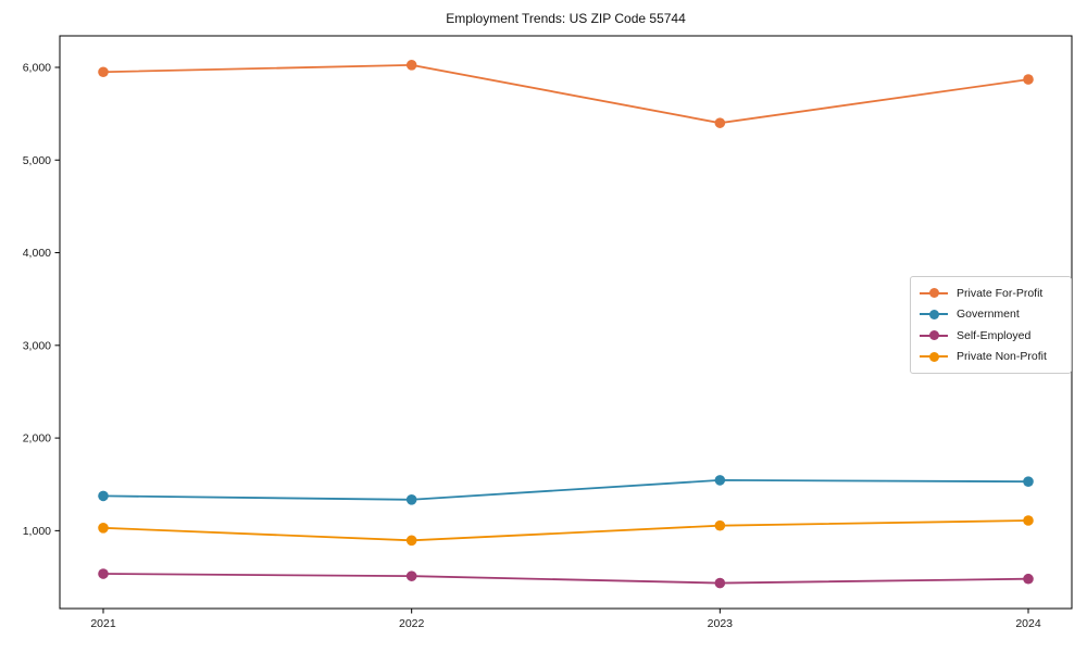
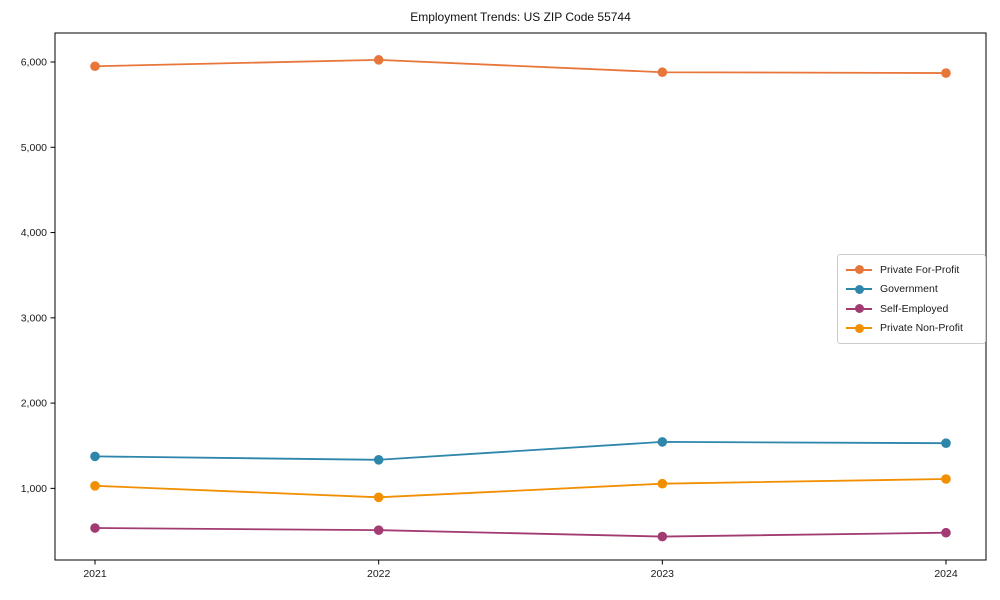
Private For-Profit/2023: 5400 -> 5900
